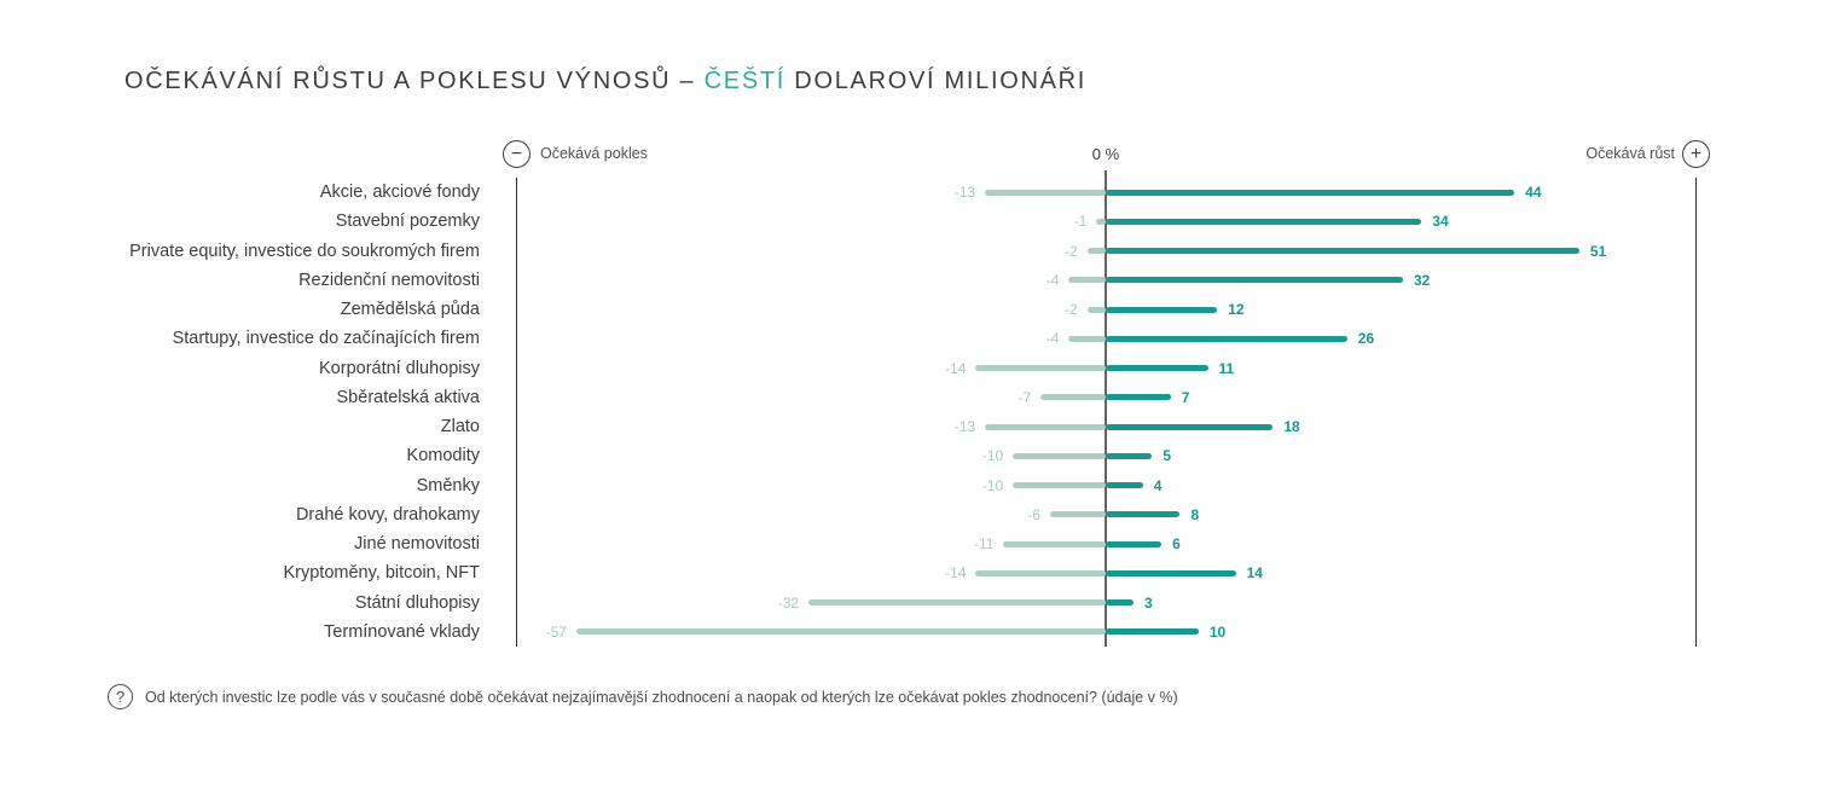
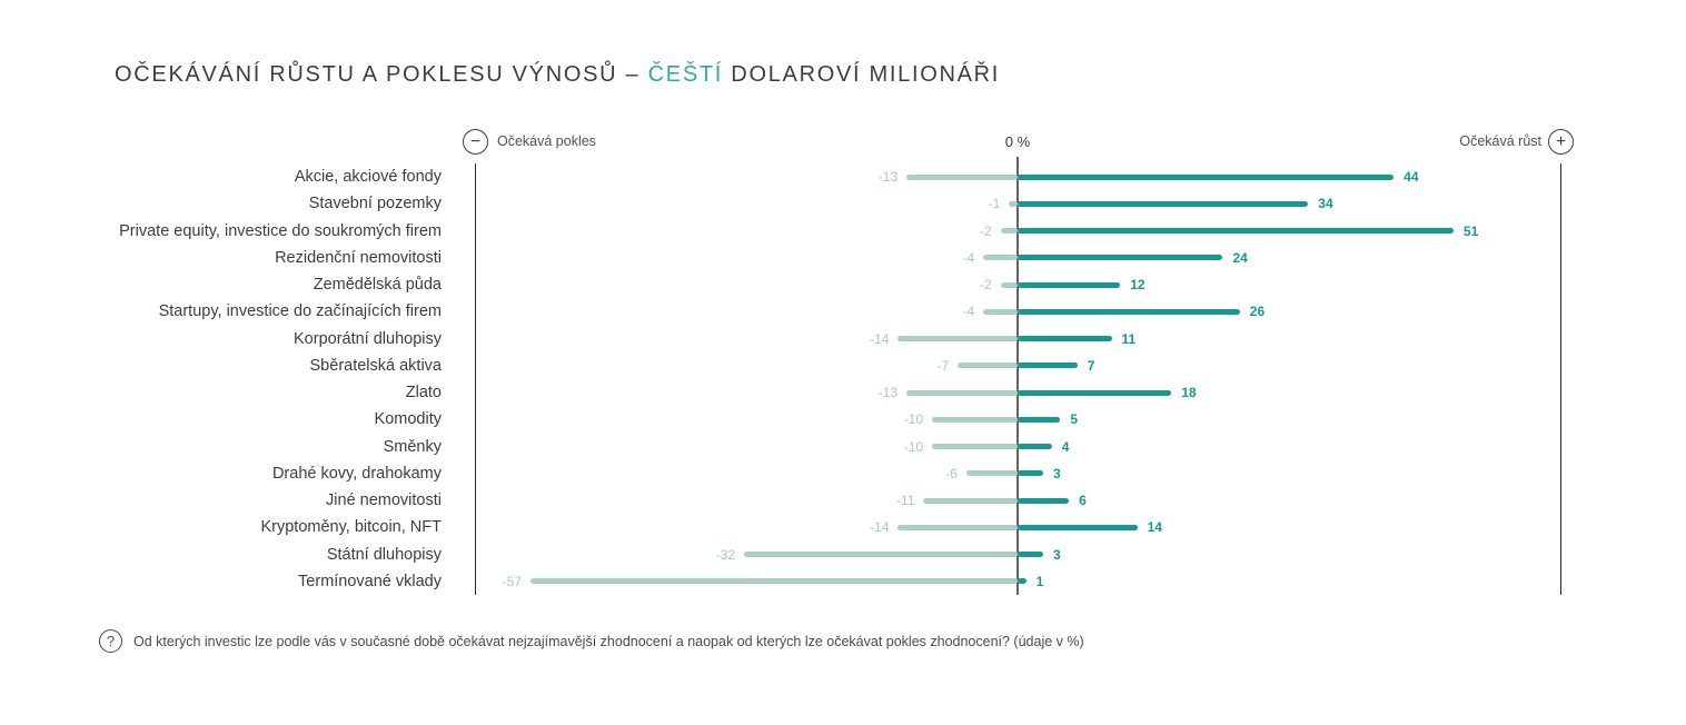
Očekává růst/Rezidenční nemovitosti: 32 -> 24
Očekává růst/Drahé kovy, drahokamy: 8 -> 3
Očekává růst/Termínované vklady: 10 -> 1
